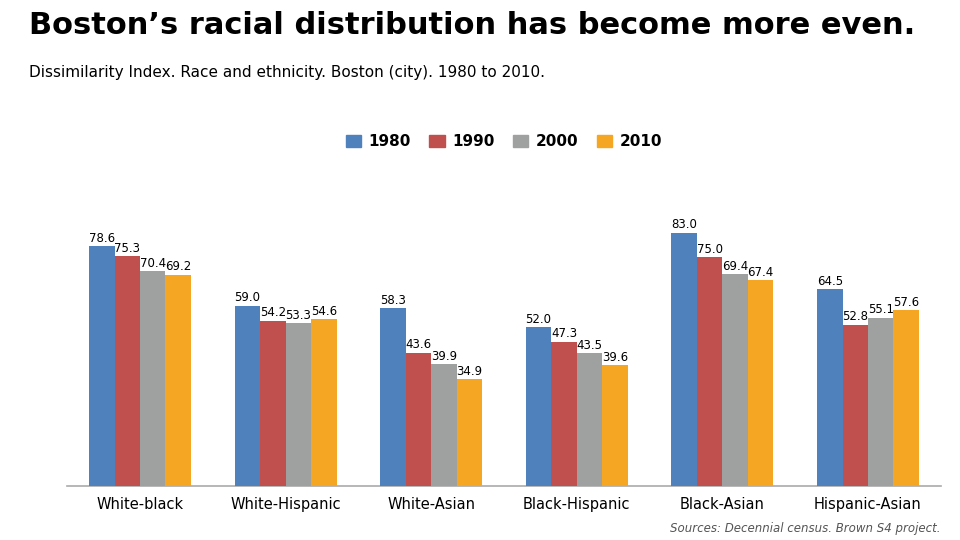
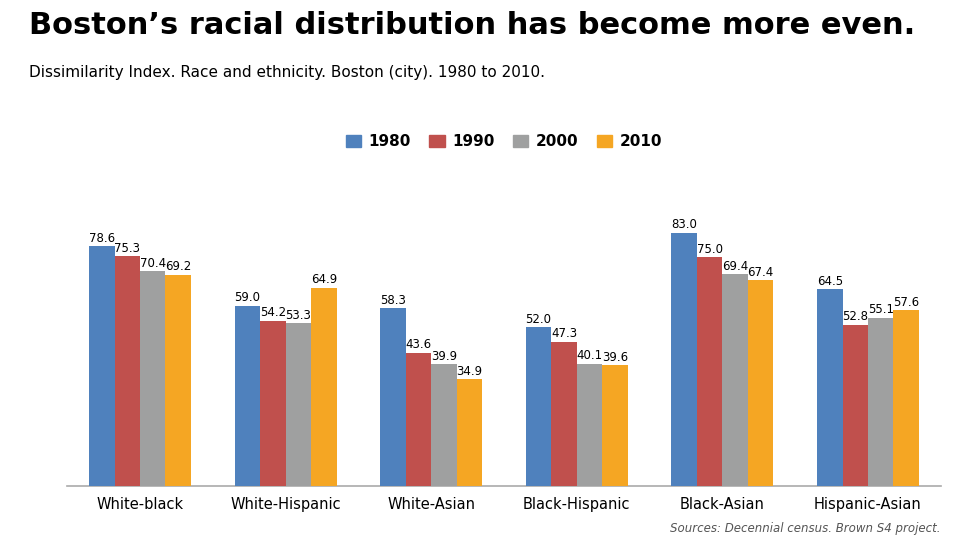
2010/White-Hispanic: 54.6 -> 64.9
2000/Black-Hispanic: 43.5 -> 40.1
